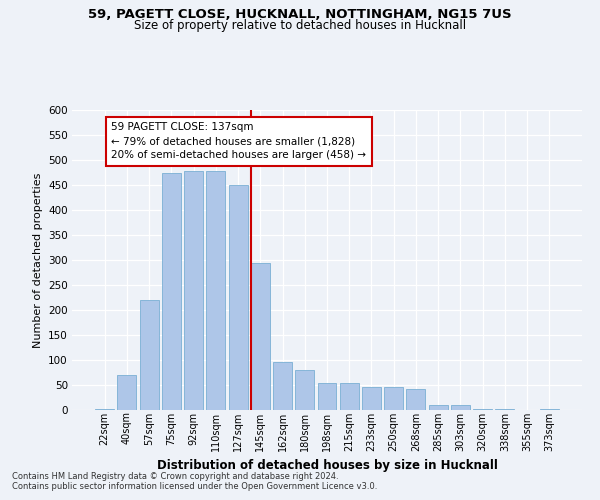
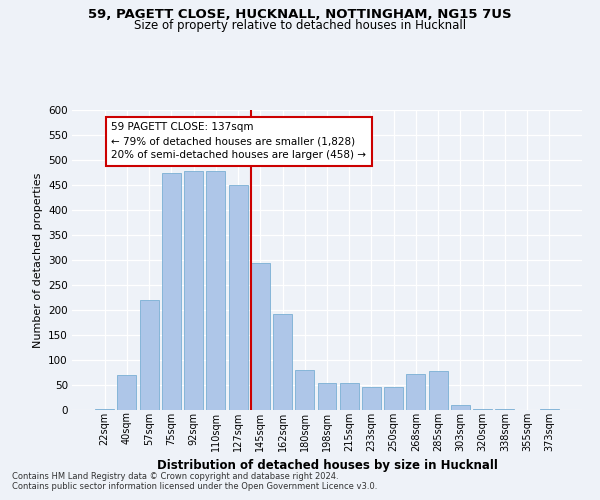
162sqm: 97 -> 192
268sqm: 42 -> 72
285sqm: 11 -> 78
